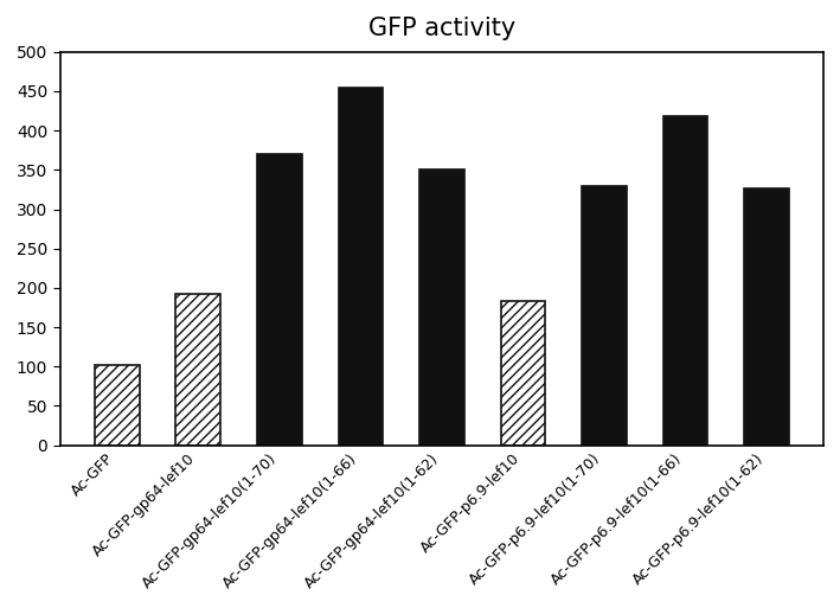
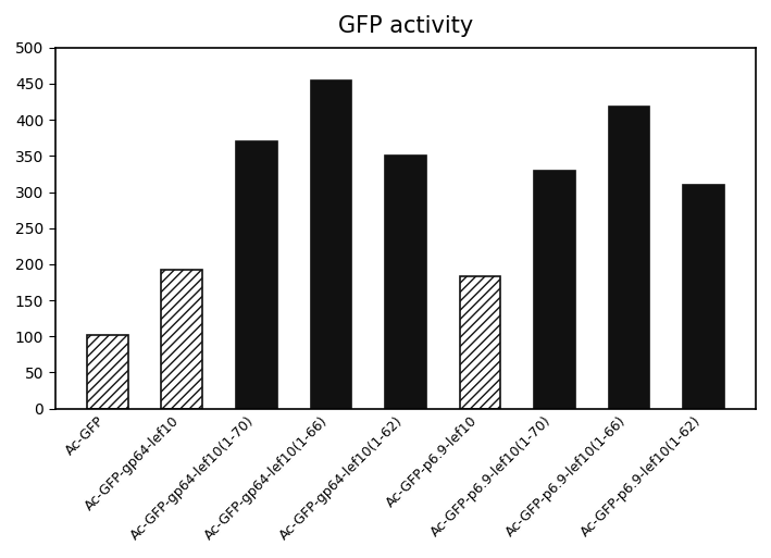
Ac-GFP-p6.9-lef10(1-62): 326 -> 310
